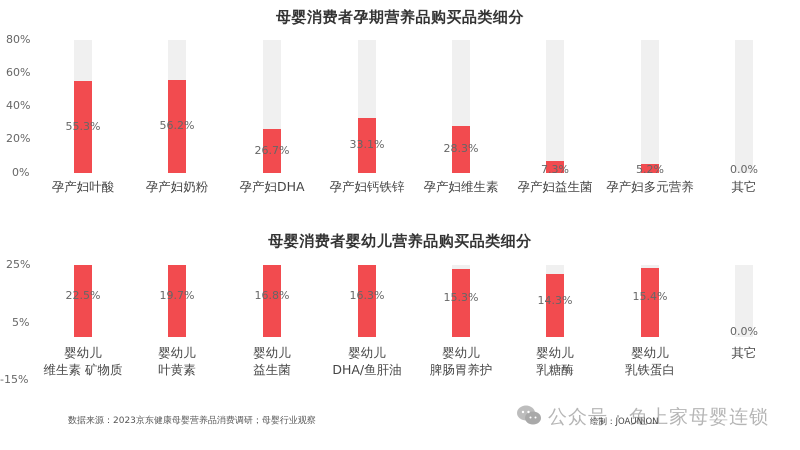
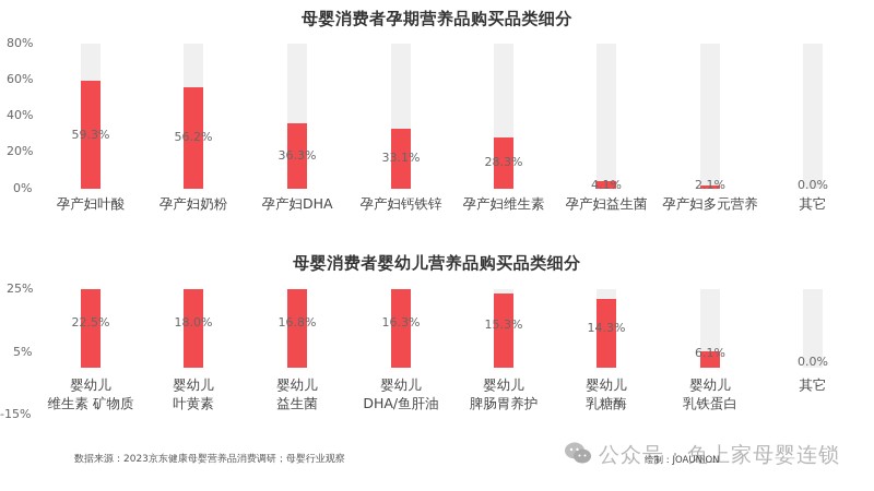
母婴消费者孕期营养品购买品类细分/孕产妇叶酸: 55.3% -> 59.3%
母婴消费者孕期营养品购买品类细分/孕产妇DHA: 26.7% -> 36.3%
母婴消费者孕期营养品购买品类细分/孕产妇益生菌: 7.3% -> 4.1%
母婴消费者孕期营养品购买品类细分/孕产妇多元营养: 5.2% -> 2.1%
母婴消费者婴幼儿营养品购买品类细分/婴幼儿 叶黄素: 19.7% -> 18.0%
母婴消费者婴幼儿营养品购买品类细分/婴幼儿 乳铁蛋白: 15.4% -> 6.1%
